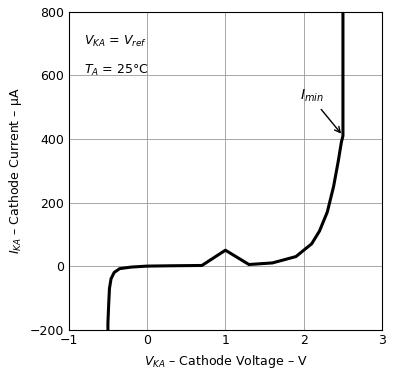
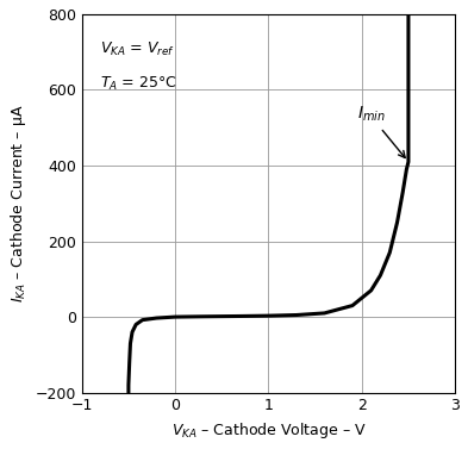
1: 50 -> 3
